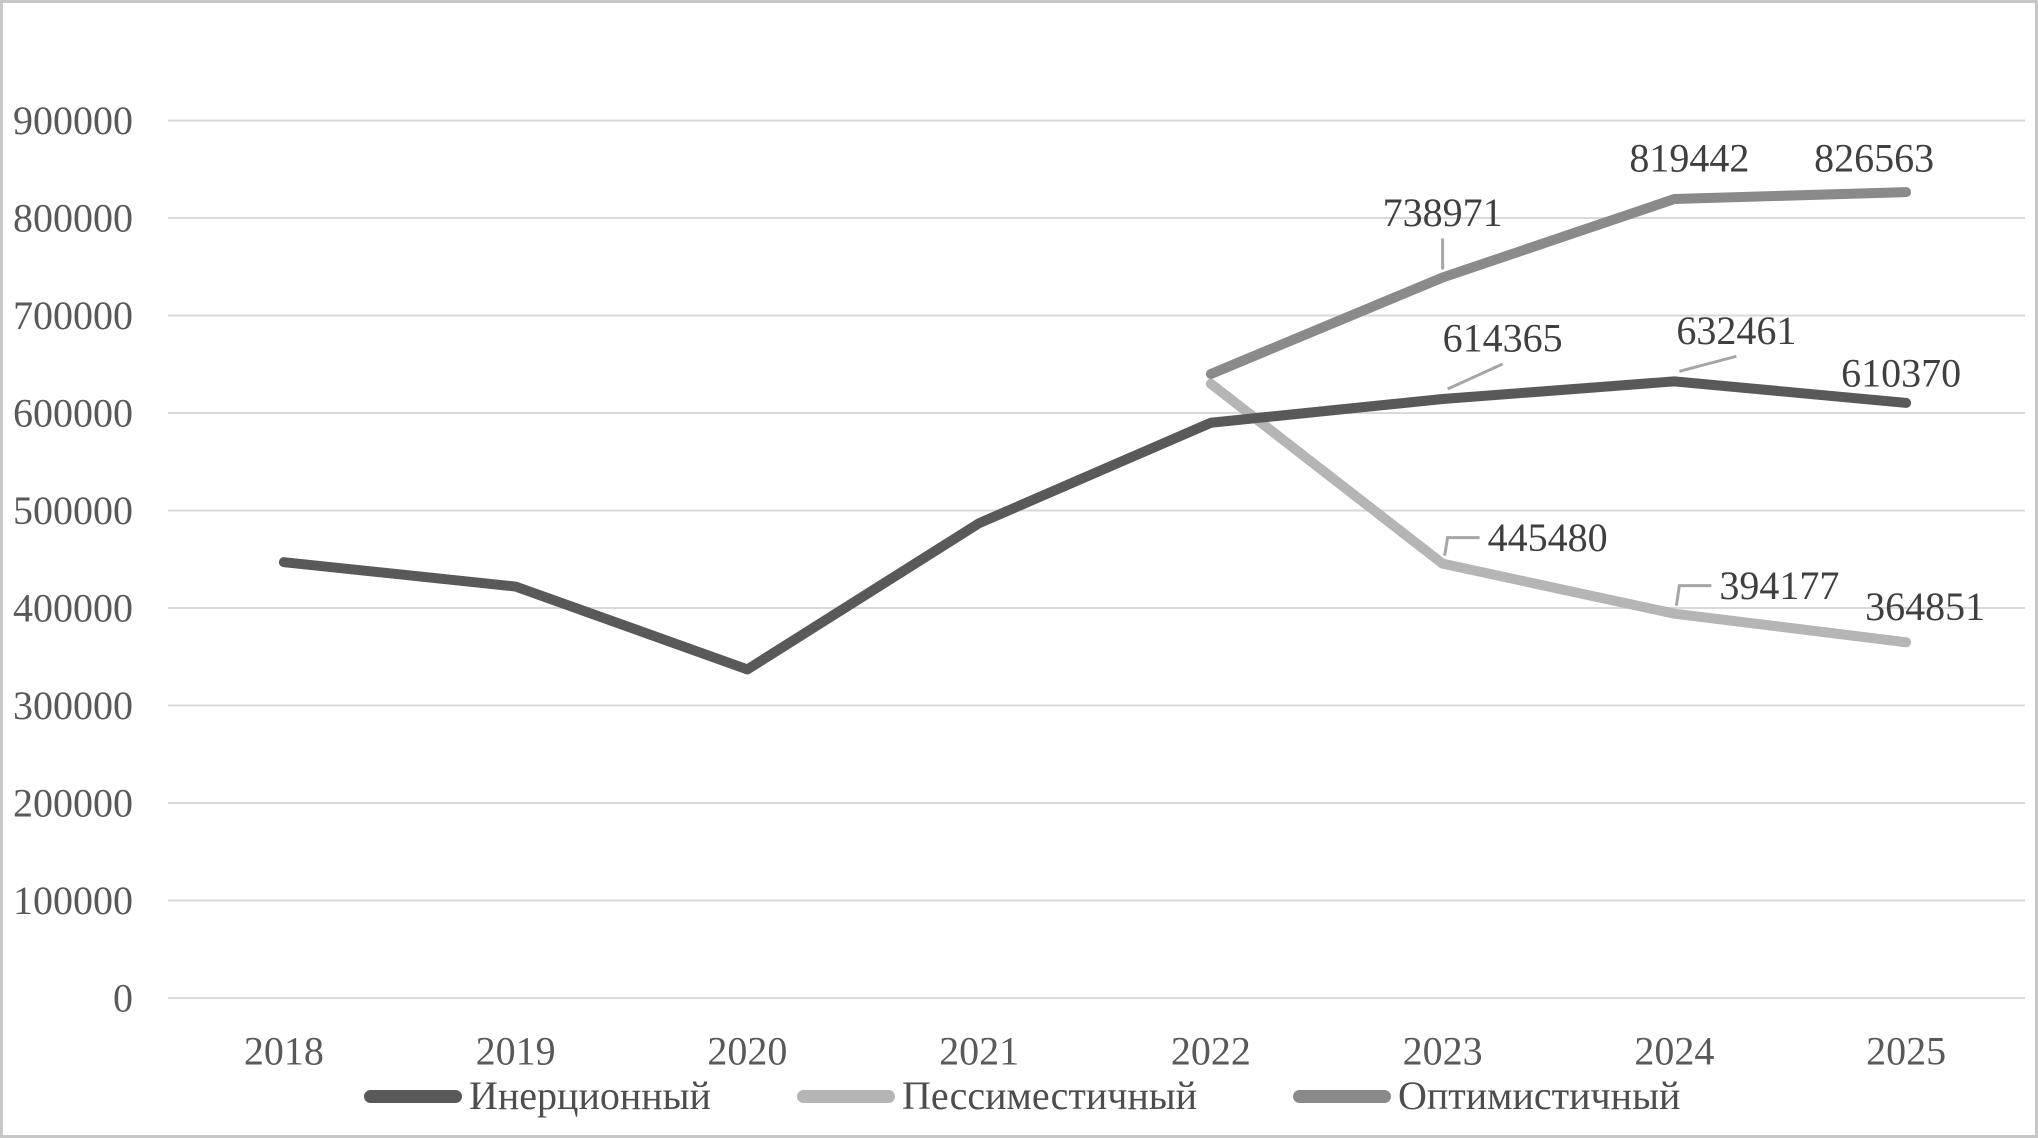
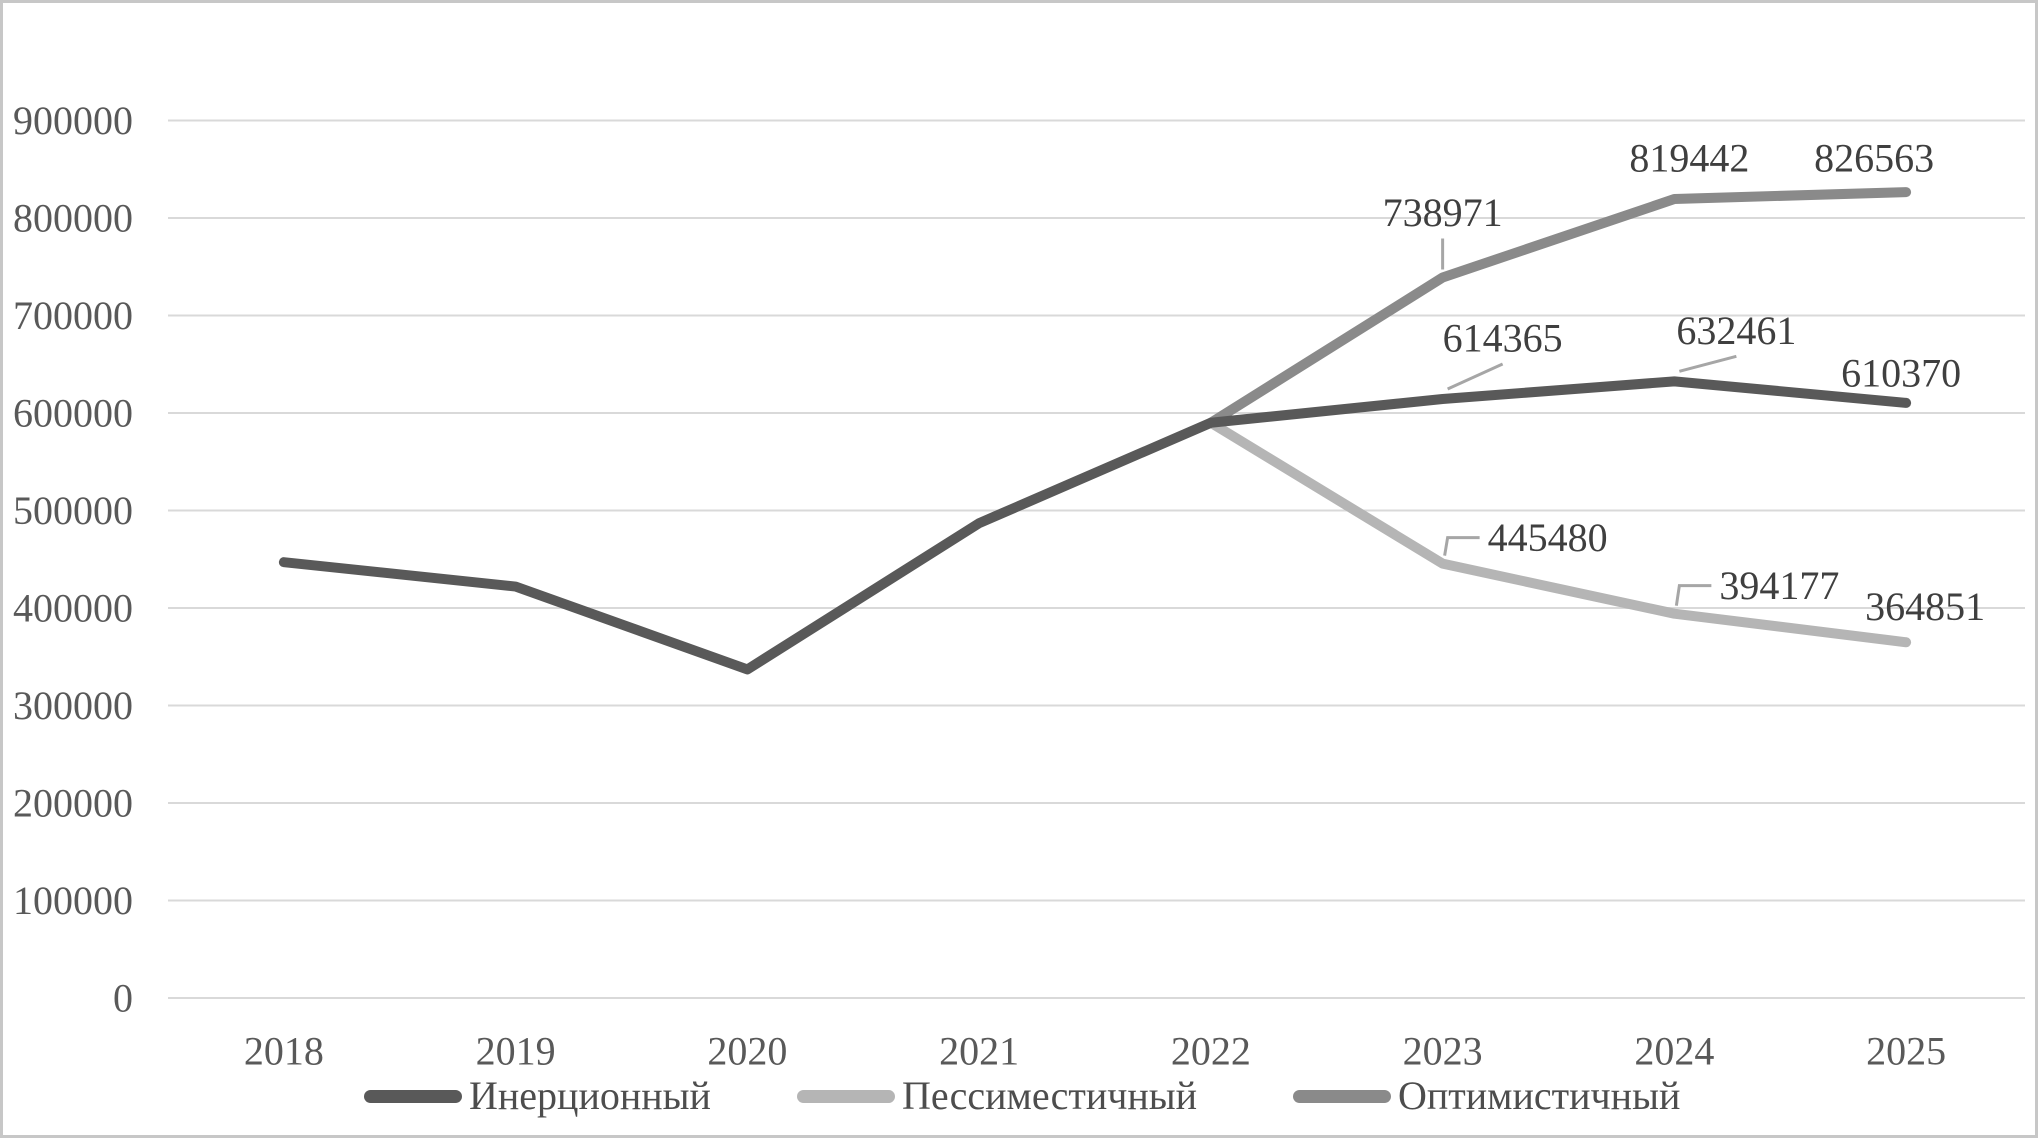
Пессиместичный/2022: 630000 -> 590000
Оптимистичный/2022: 640000 -> 590000
